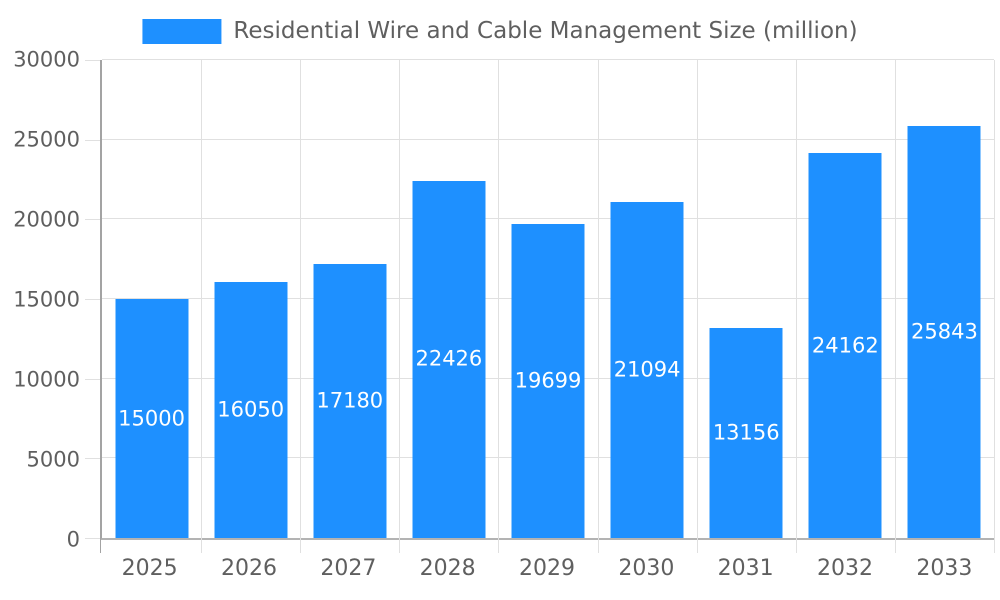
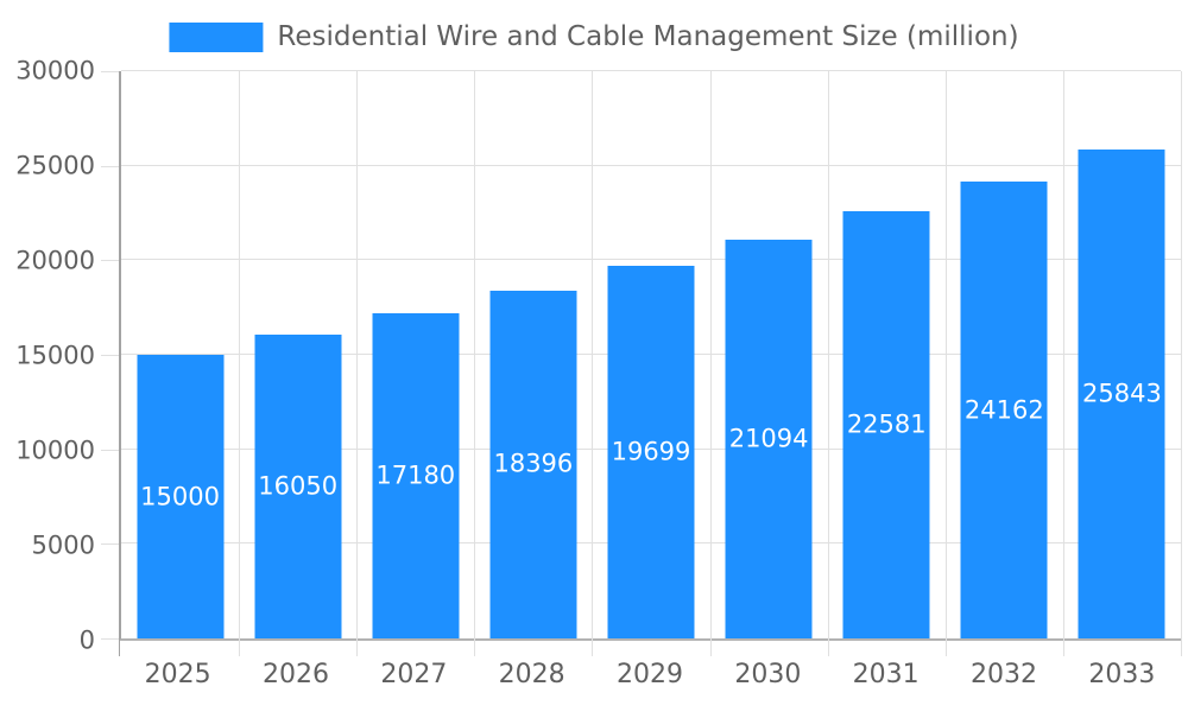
2028: 22426 -> 18396
2031: 13156 -> 22581
